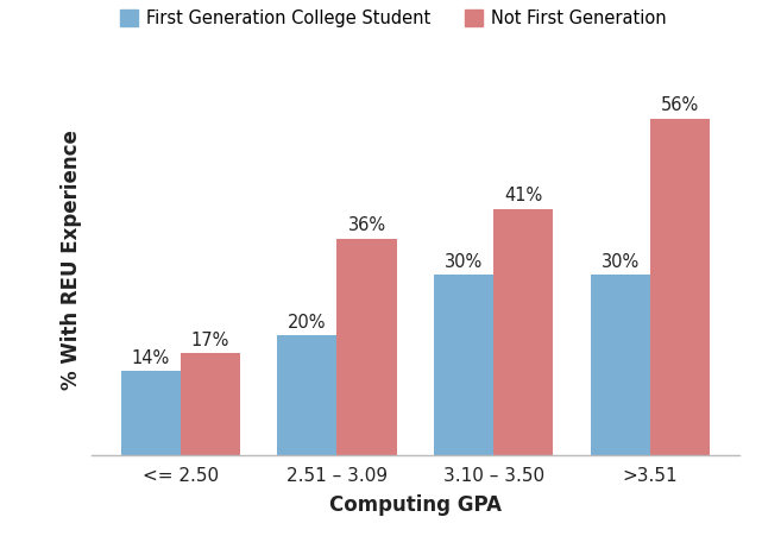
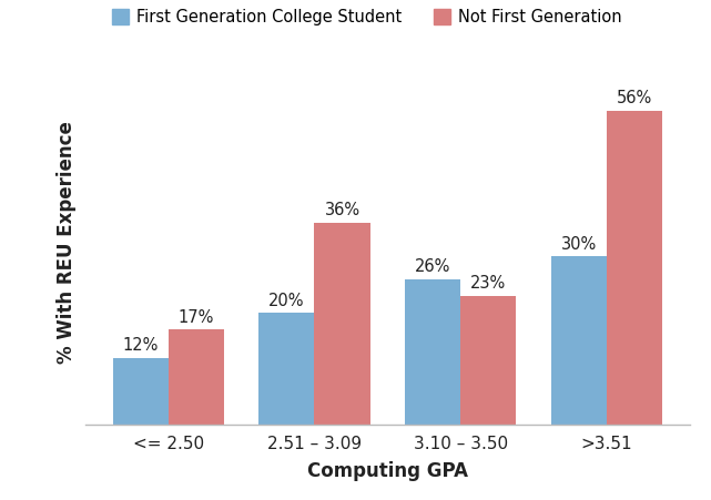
First Generation College Student/<= 2.50: 14% -> 12%
First Generation College Student/3.10 – 3.50: 30% -> 26%
Not First Generation/3.10 – 3.50: 41% -> 23%
